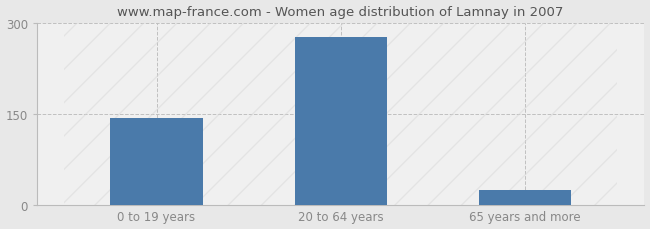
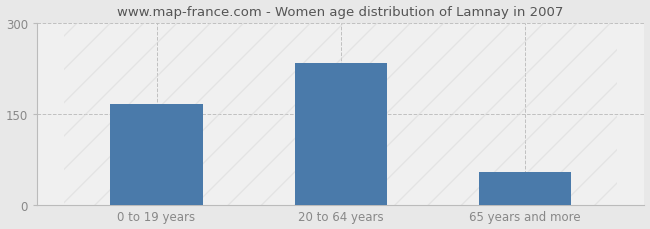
0 to 19 years: 143 -> 166
20 to 64 years: 277 -> 234
65 years and more: 25 -> 54
